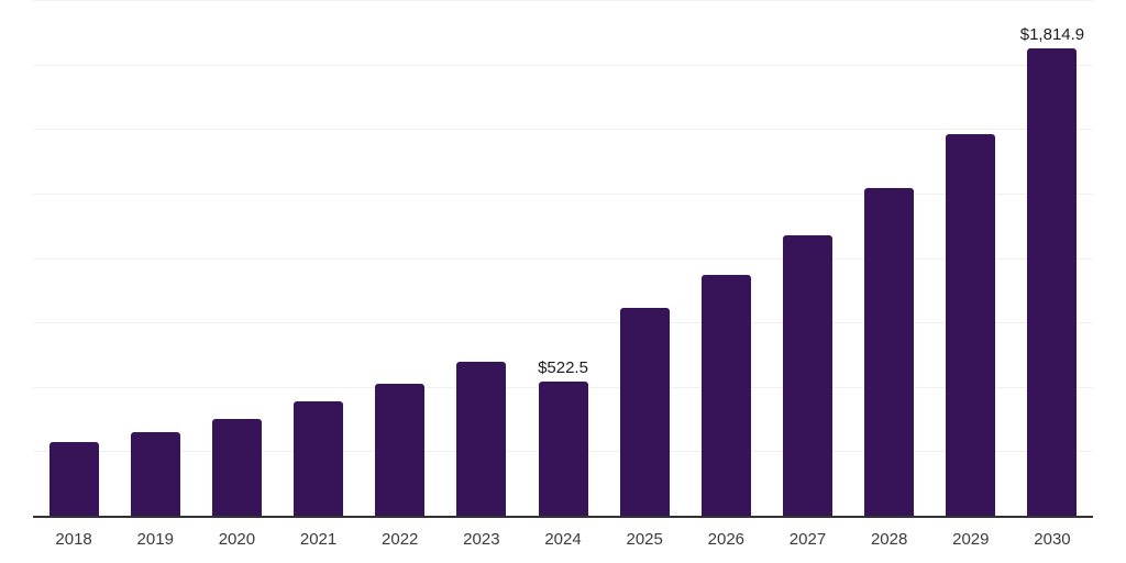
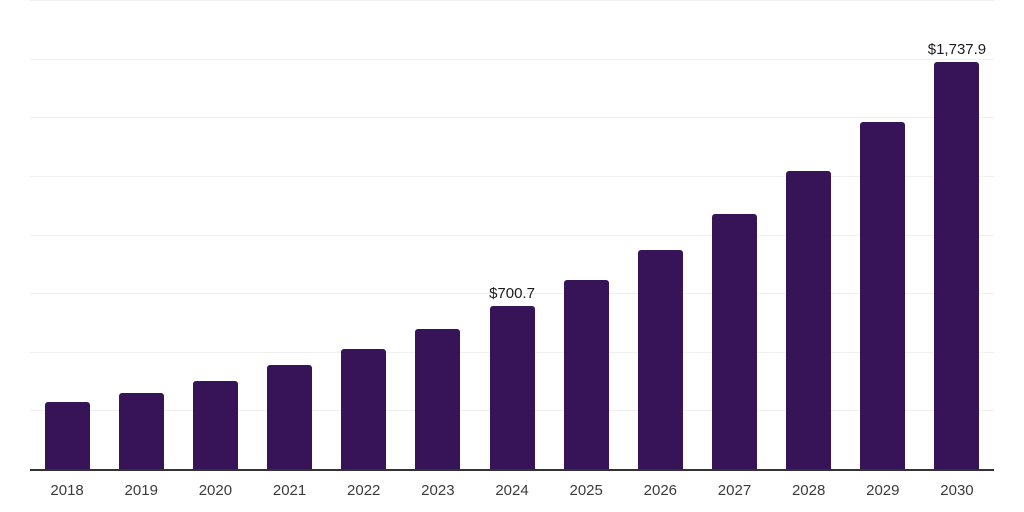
2024: $522.5 -> $700.7
2030: $1,814.9 -> $1,737.9
